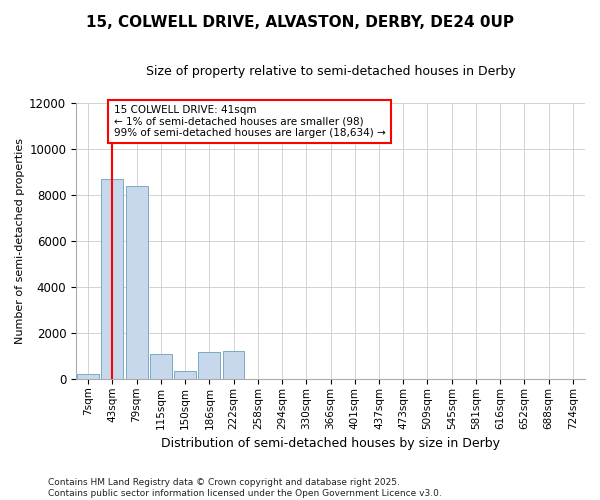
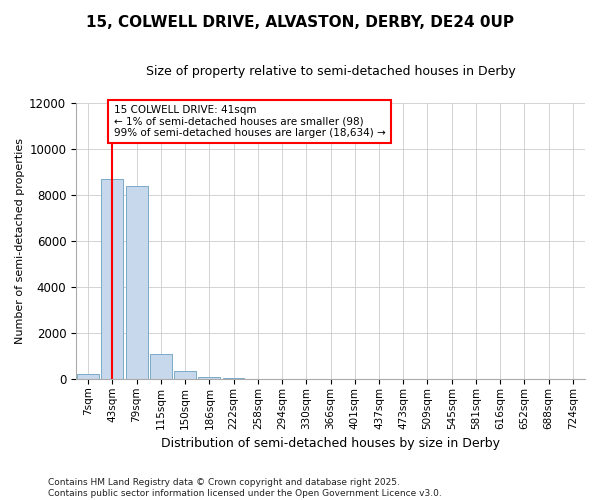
186sqm: 1150 -> 80
222sqm: 1200 -> 30
